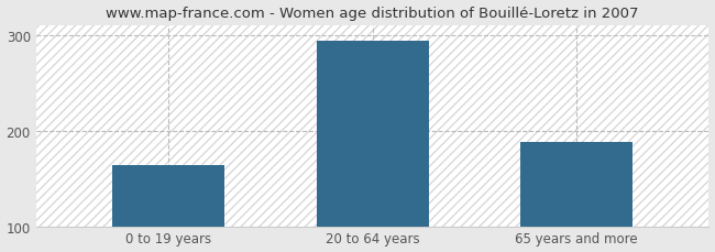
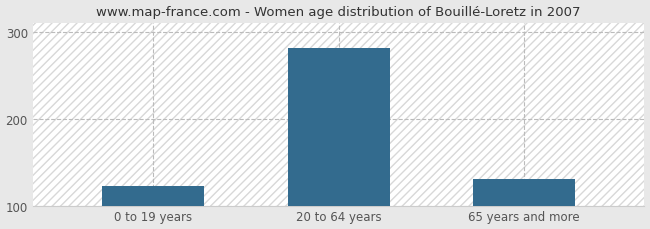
0 to 19 years: 164 -> 122
20 to 64 years: 294 -> 281
65 years and more: 188 -> 130
